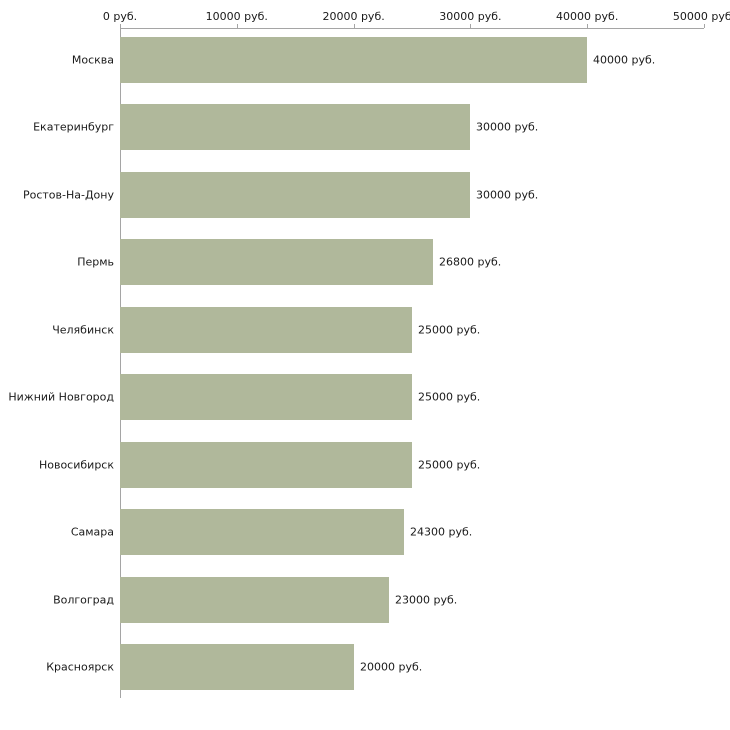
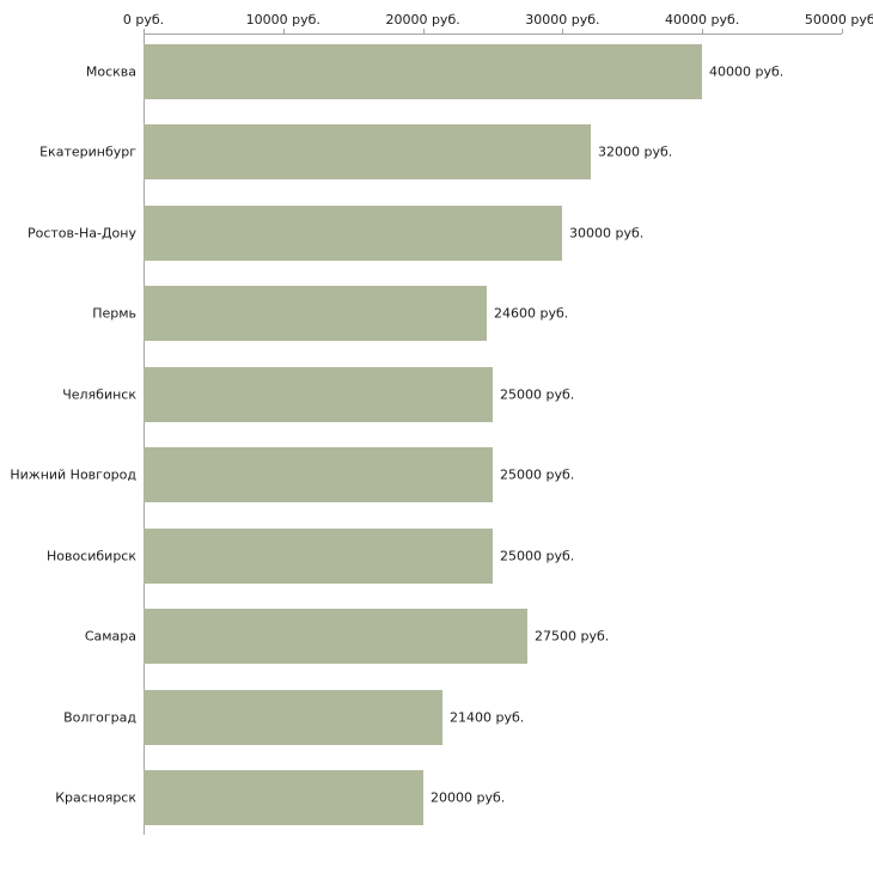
Екатеринбург: 30000 -> 32000
Пермь: 26800 -> 24600
Самара: 24300 -> 27500
Волгоград: 23000 -> 21400
